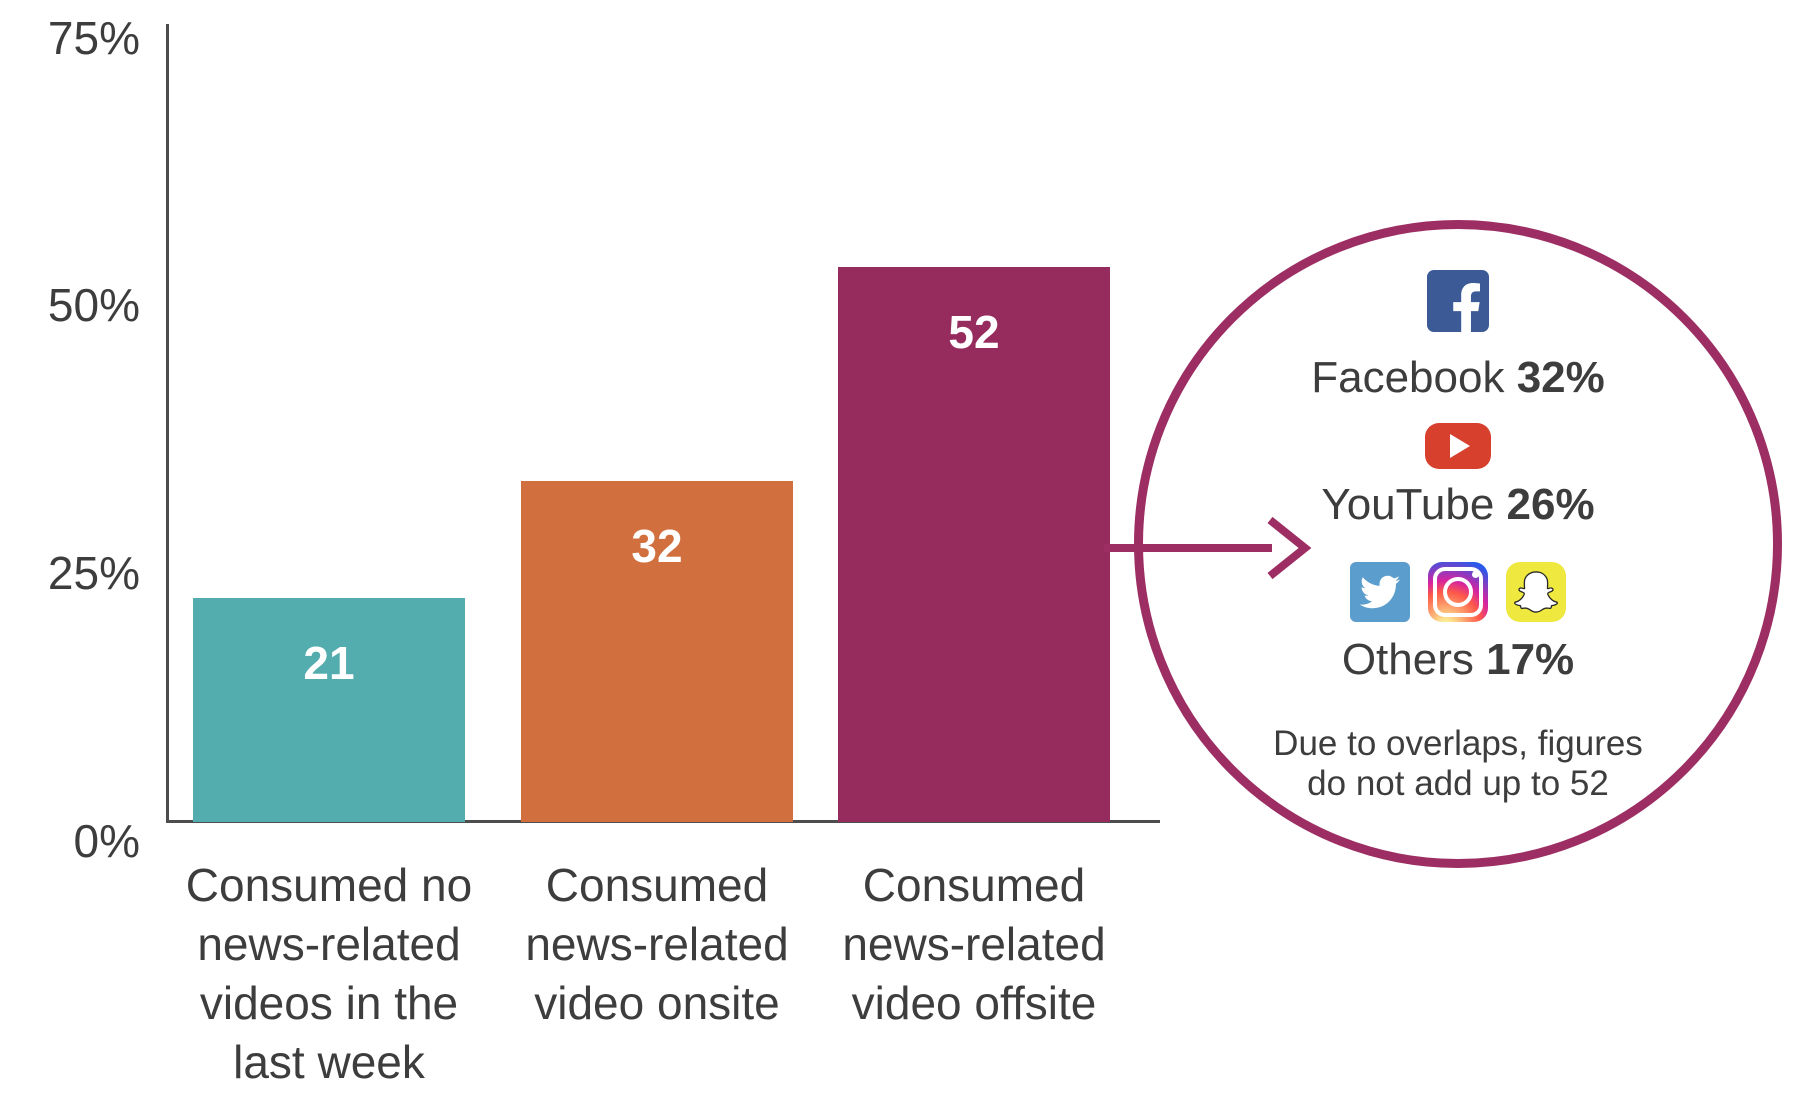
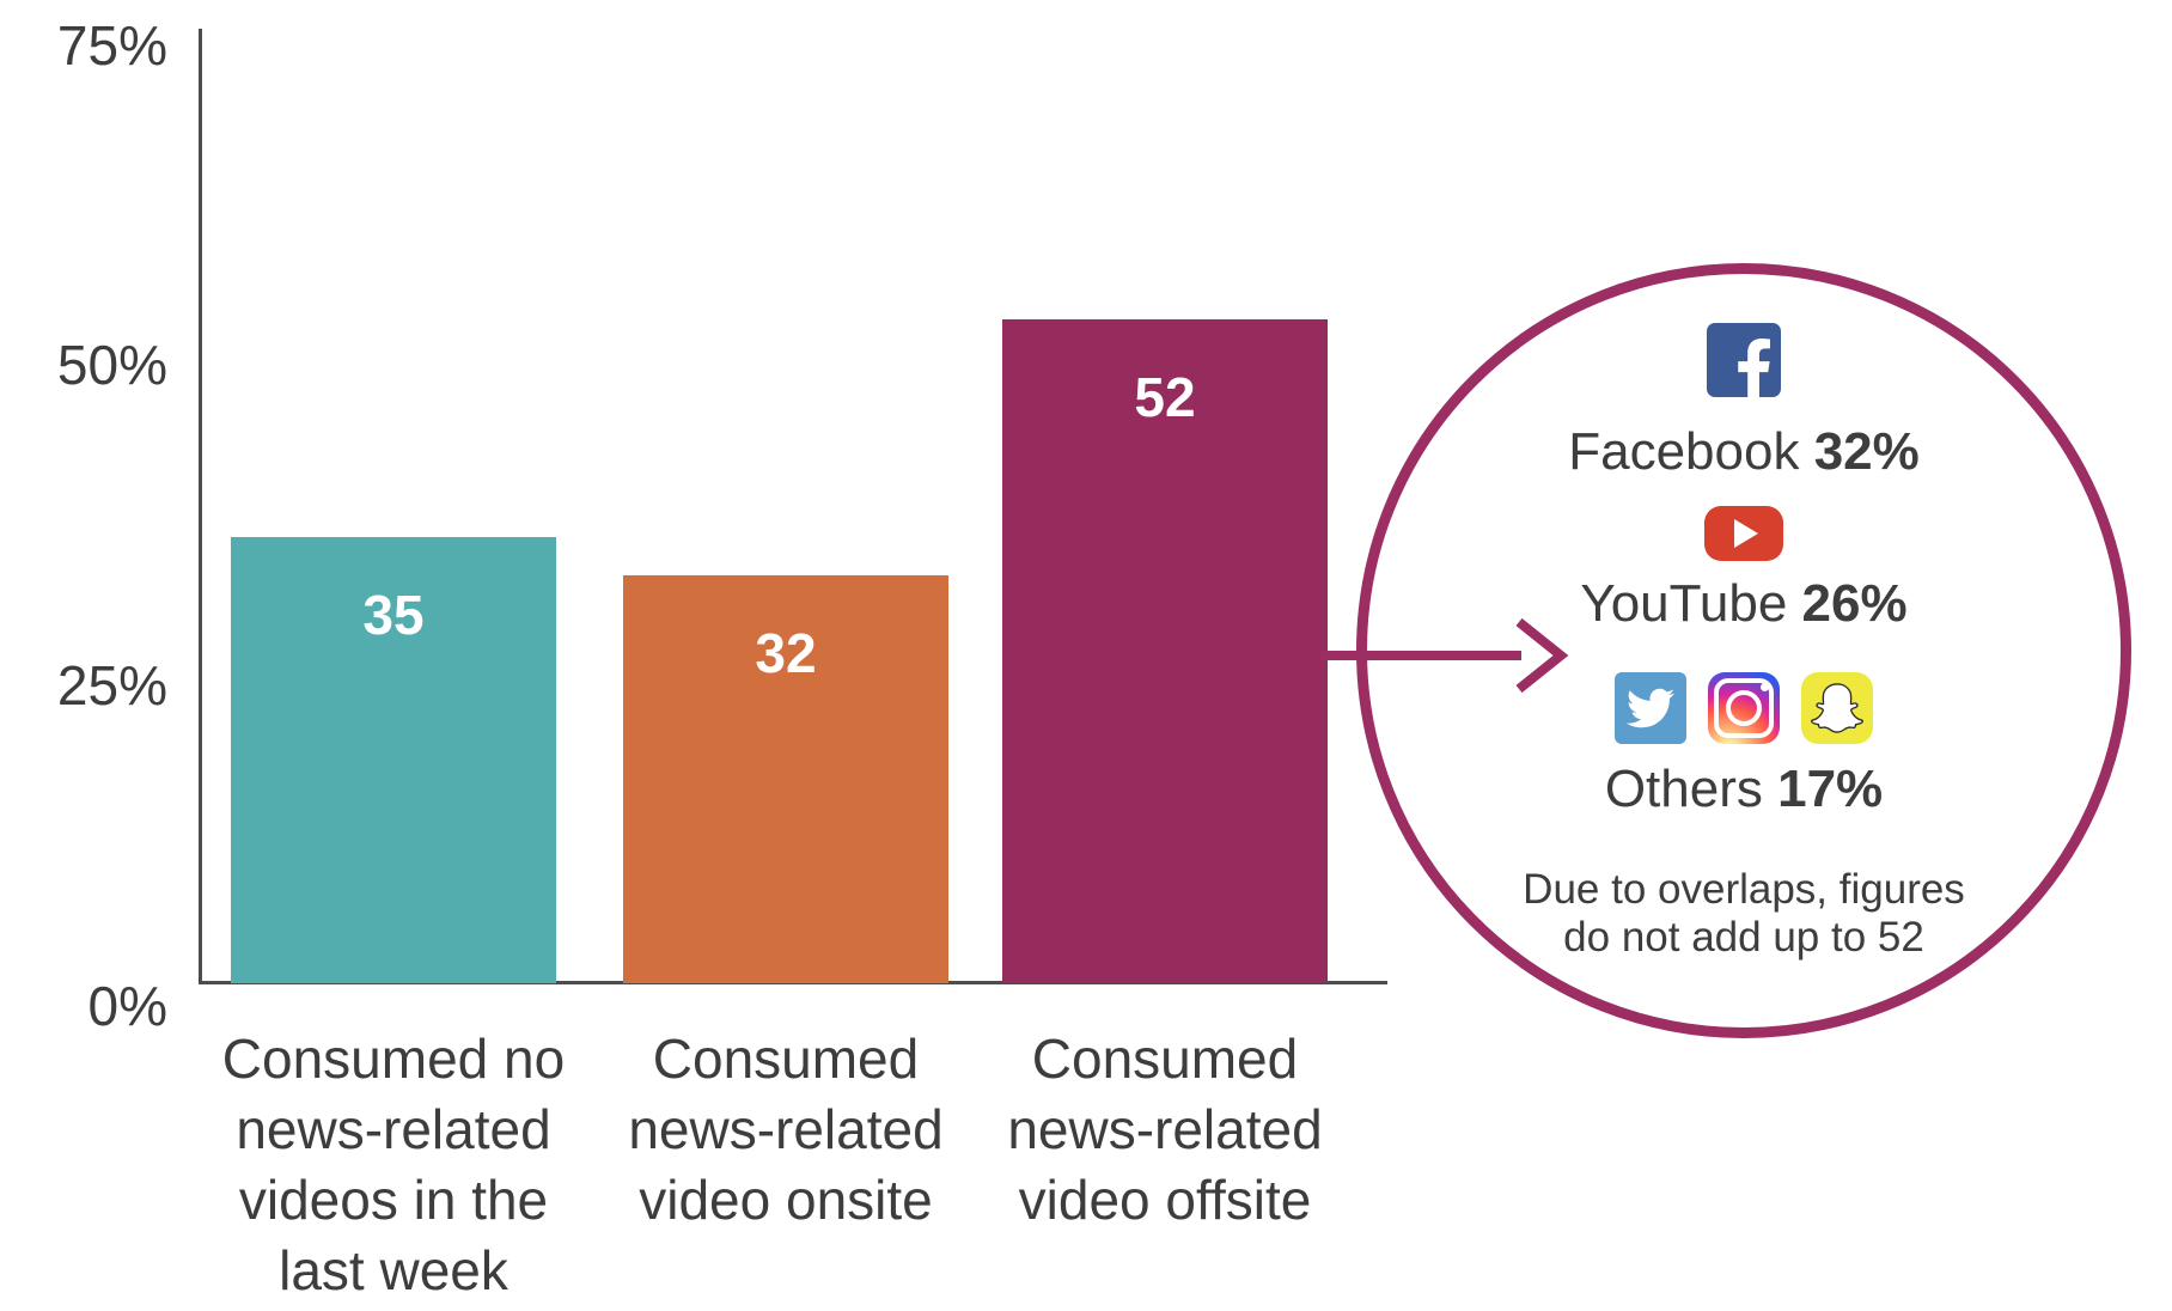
Consumed no news-related videos in the last week: 21 -> 35
